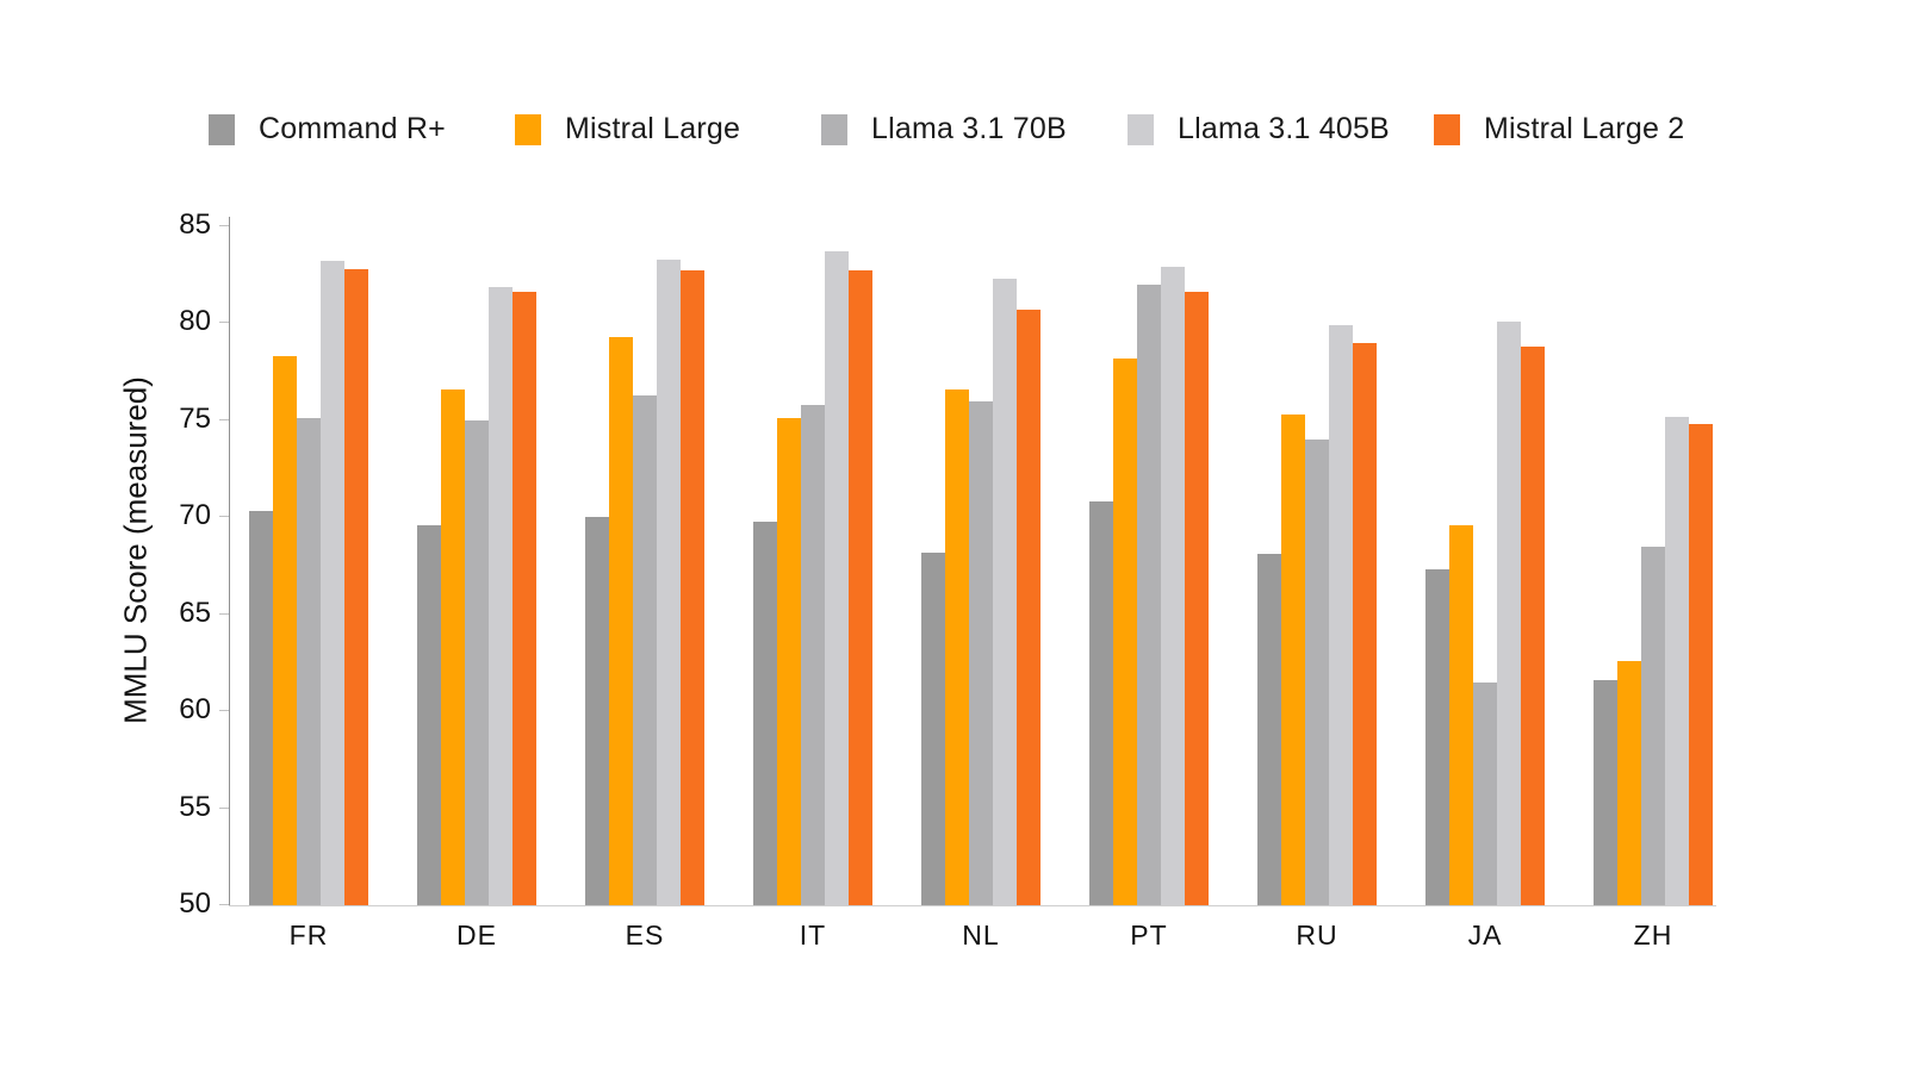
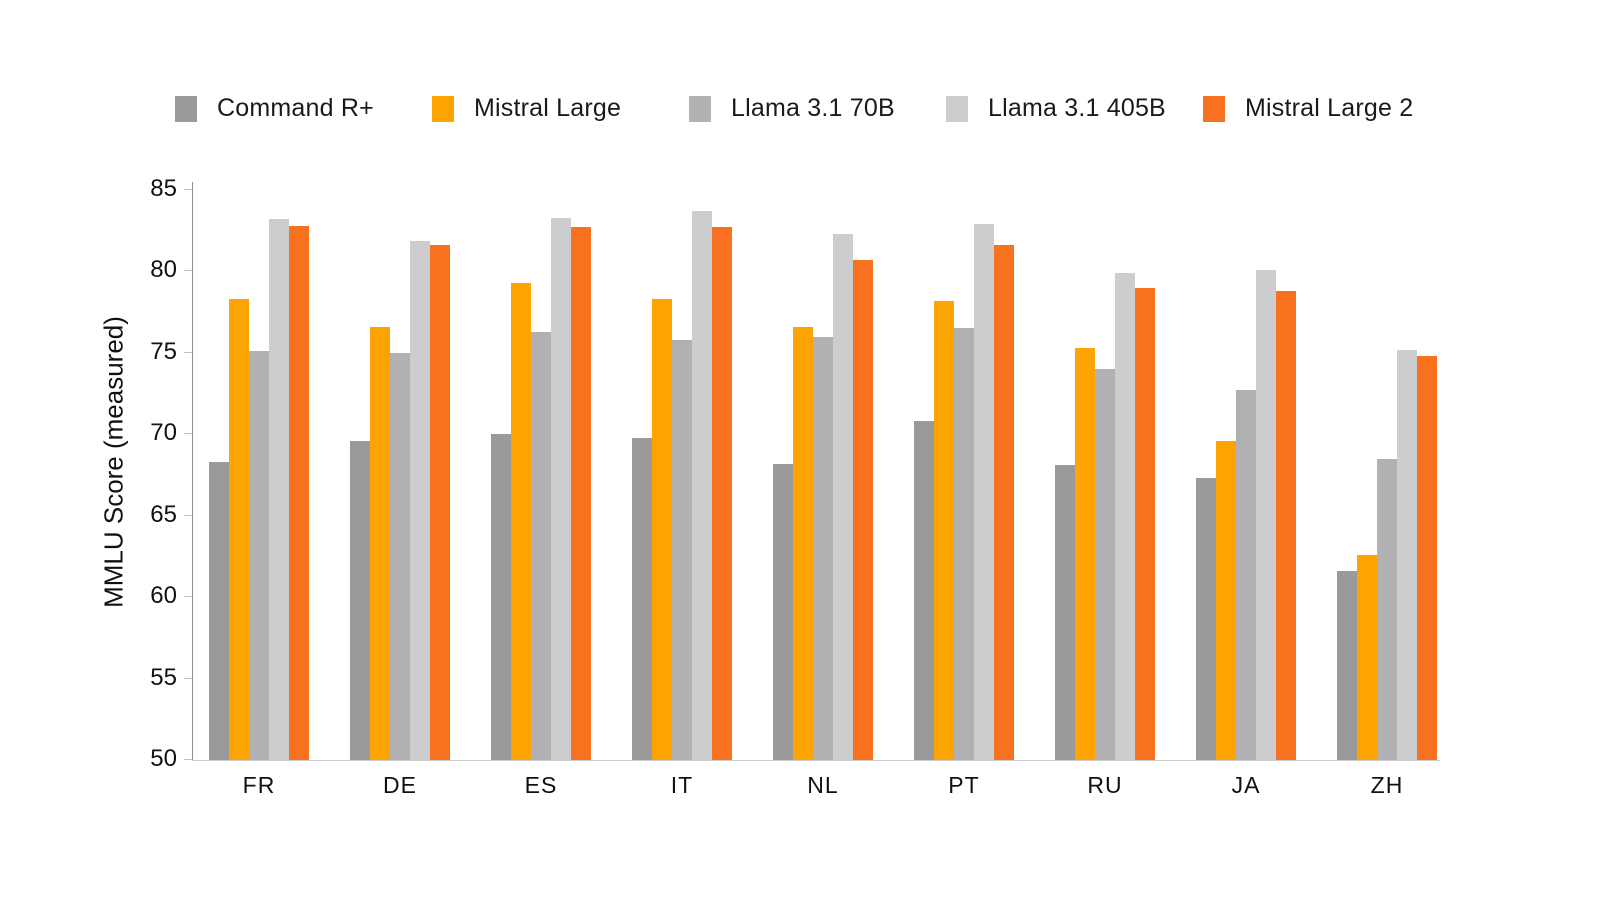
Command R+/FR: 70.3 -> 68.3
Mistral Large/IT: 75.1 -> 78.3
Llama 3.1 70B/PT: 82.0 -> 76.5
Llama 3.1 70B/JA: 61.5 -> 72.7
